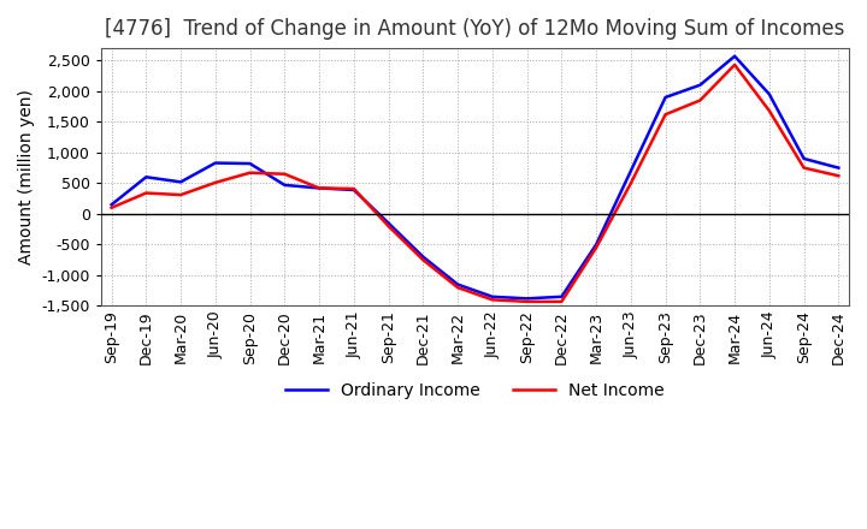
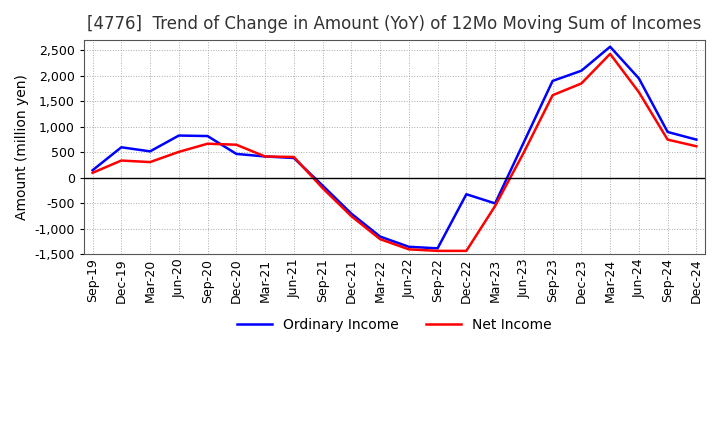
Ordinary Income/Dec-22: -1,350 -> -320
